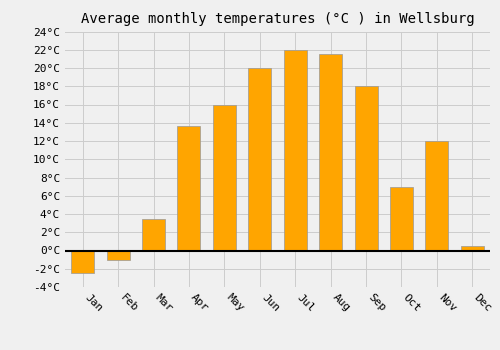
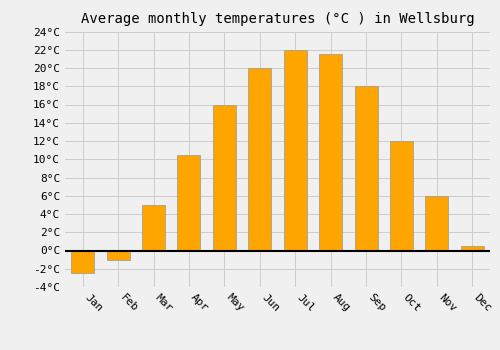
Mar: 3.4°C -> 5.0°C
Apr: 13.6°C -> 10.5°C
Oct: 7.0°C -> 12.0°C
Nov: 12.0°C -> 6.0°C
